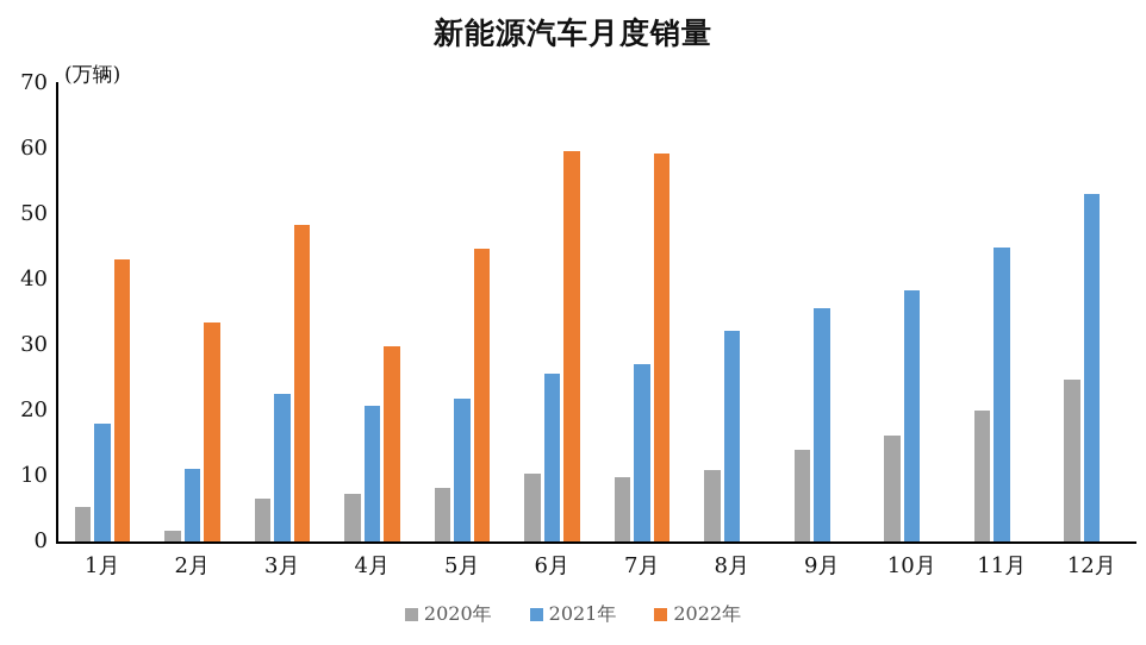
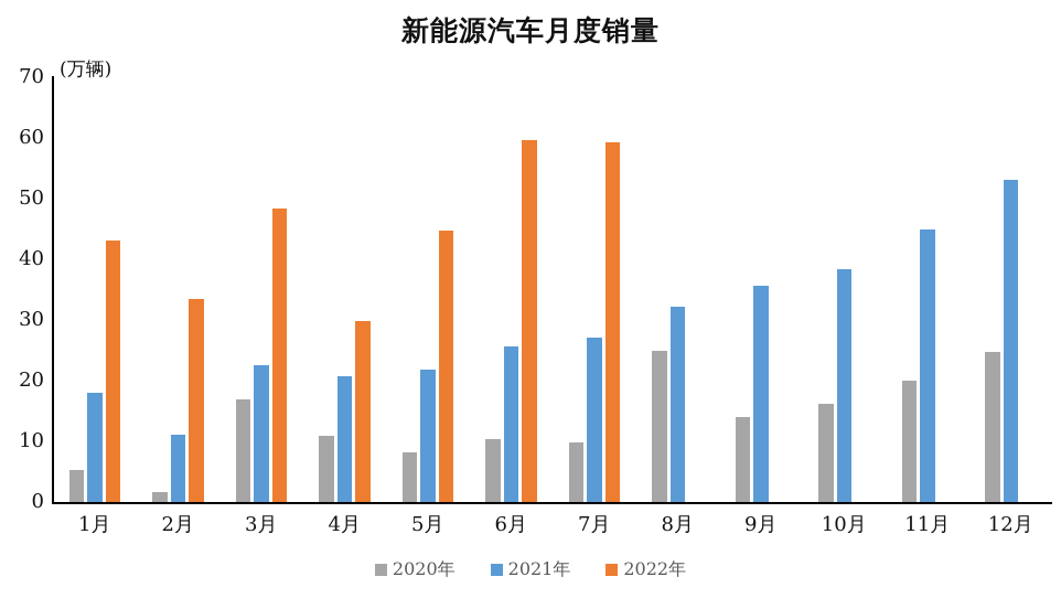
2020年/3月: 6 -> 17
2020年/4月: 7 -> 11
2020年/8月: 11 -> 25
